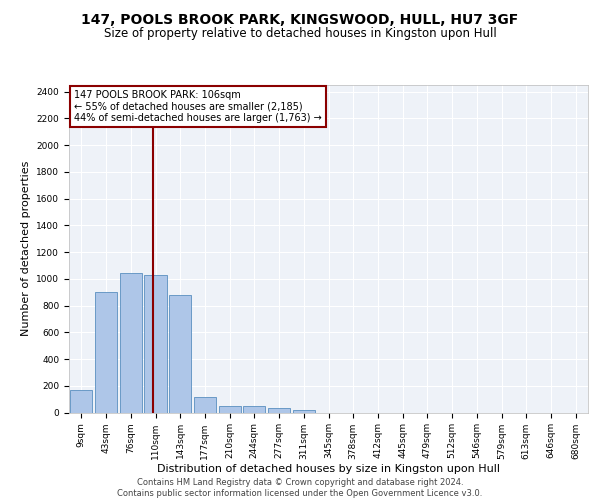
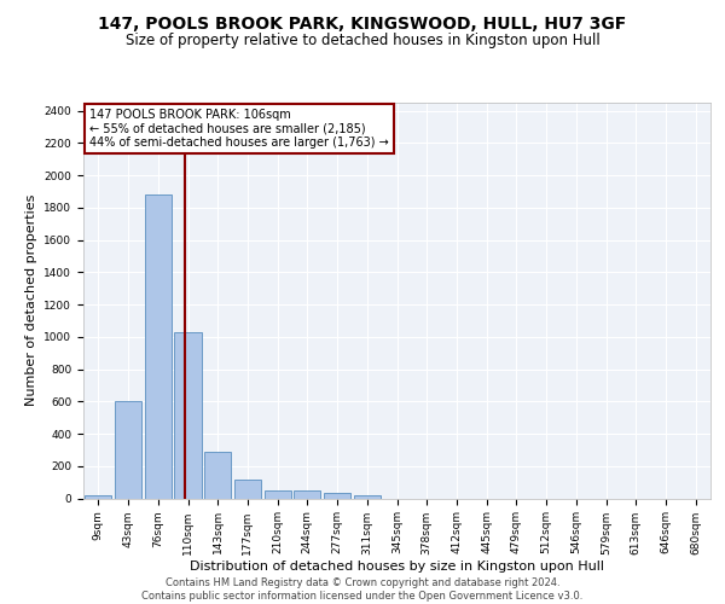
9sqm: 170 -> 20
43sqm: 900 -> 600
76sqm: 1040 -> 1880
143sqm: 880 -> 280
